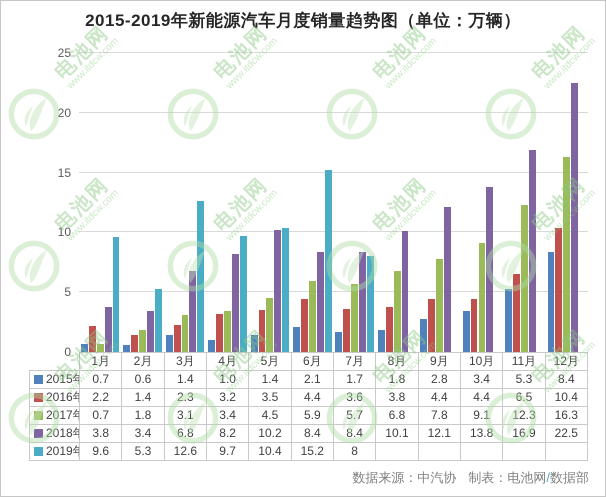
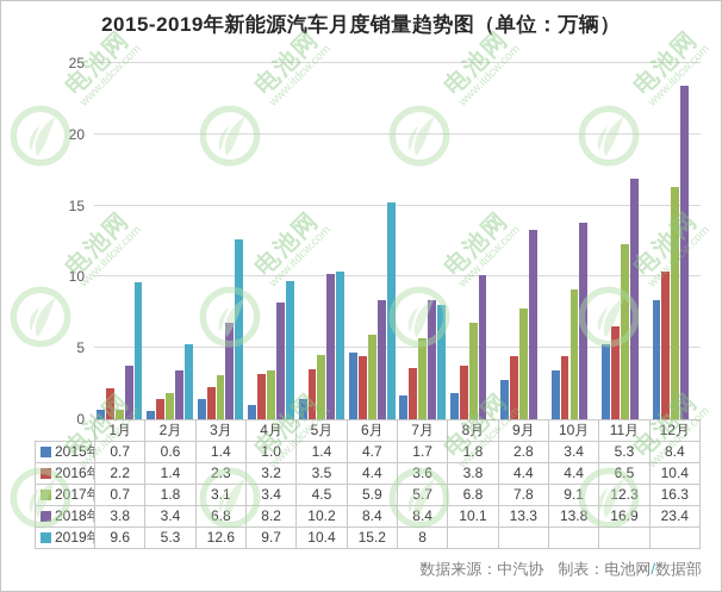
2015年/6月: 2.1 -> 4.7
2018年/9月: 12.1 -> 13.3
2018年/12月: 22.5 -> 23.4
